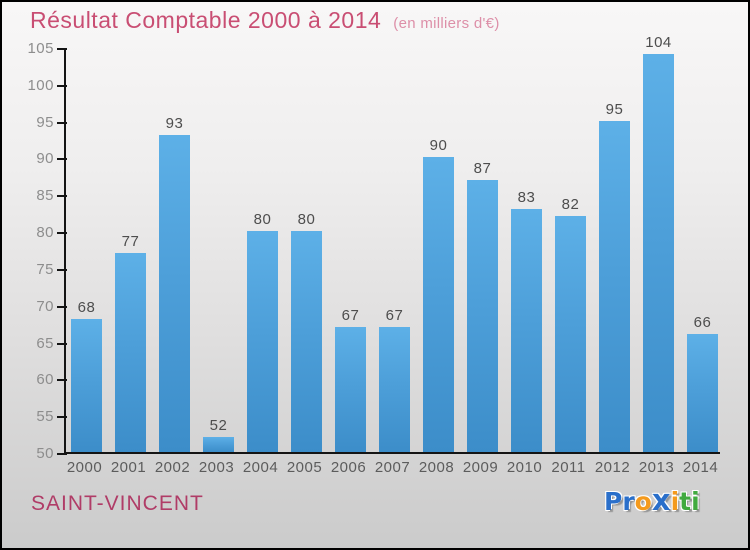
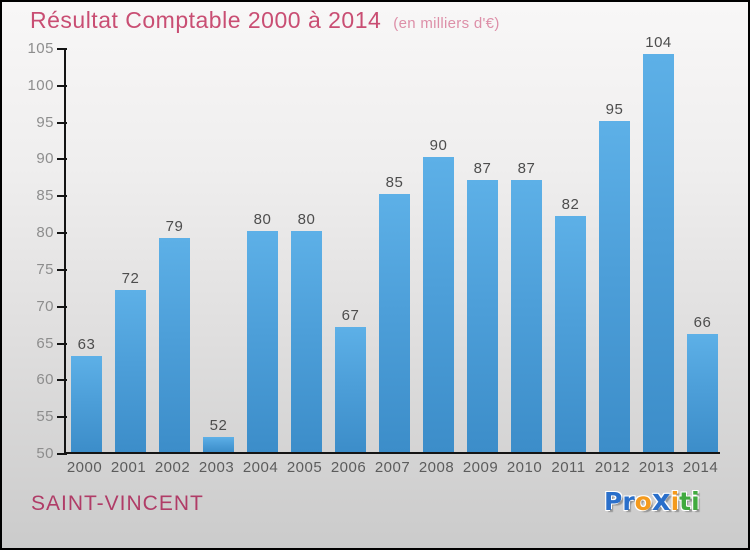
2000: 68 -> 63
2001: 77 -> 72
2002: 93 -> 79
2007: 67 -> 85
2010: 83 -> 87
